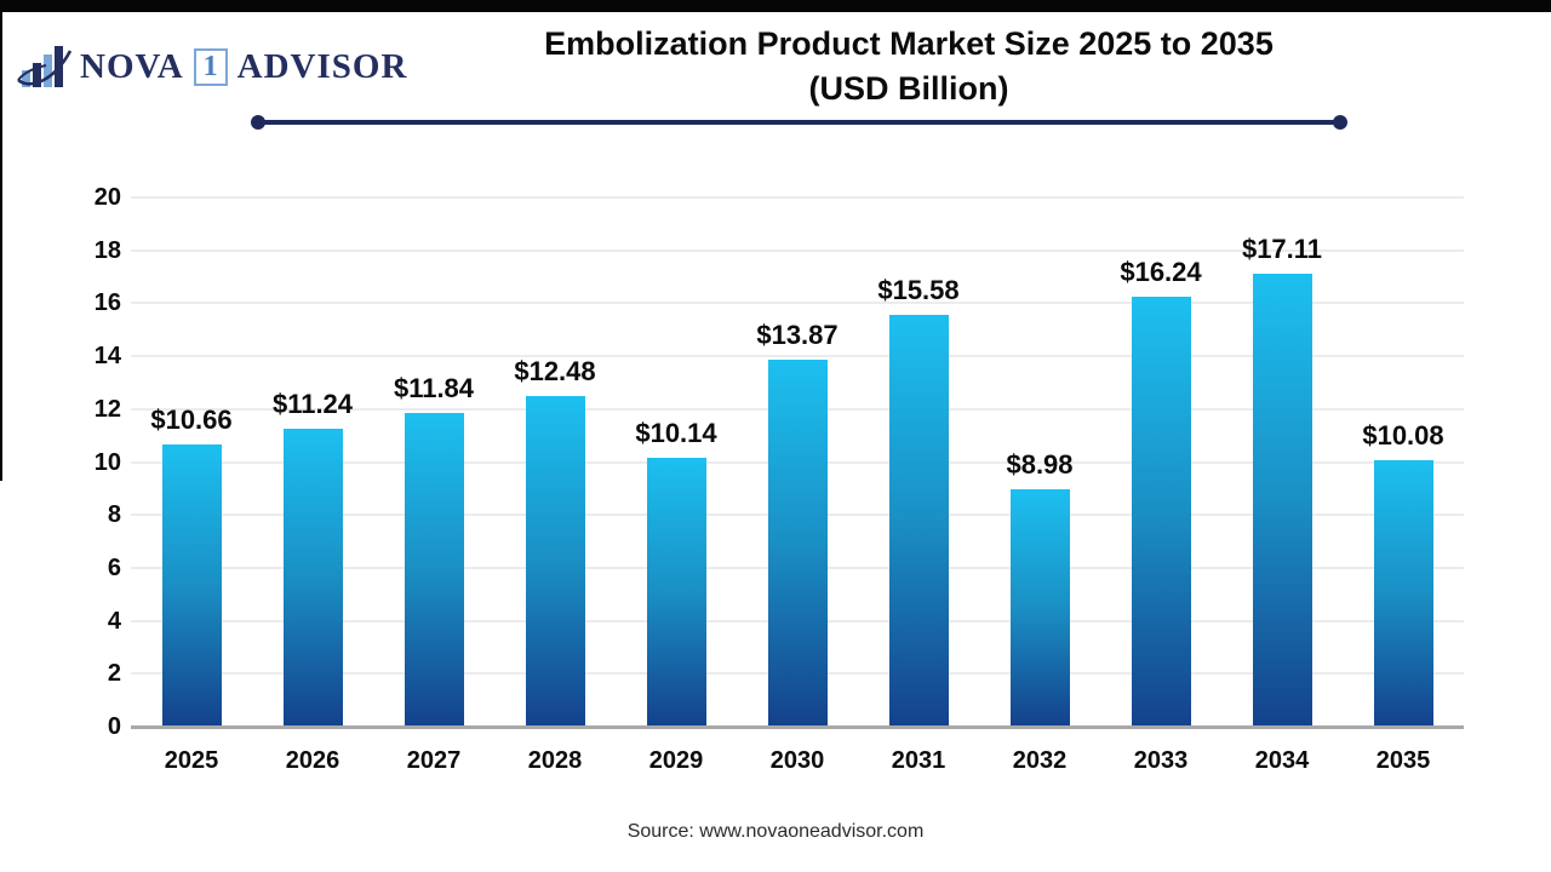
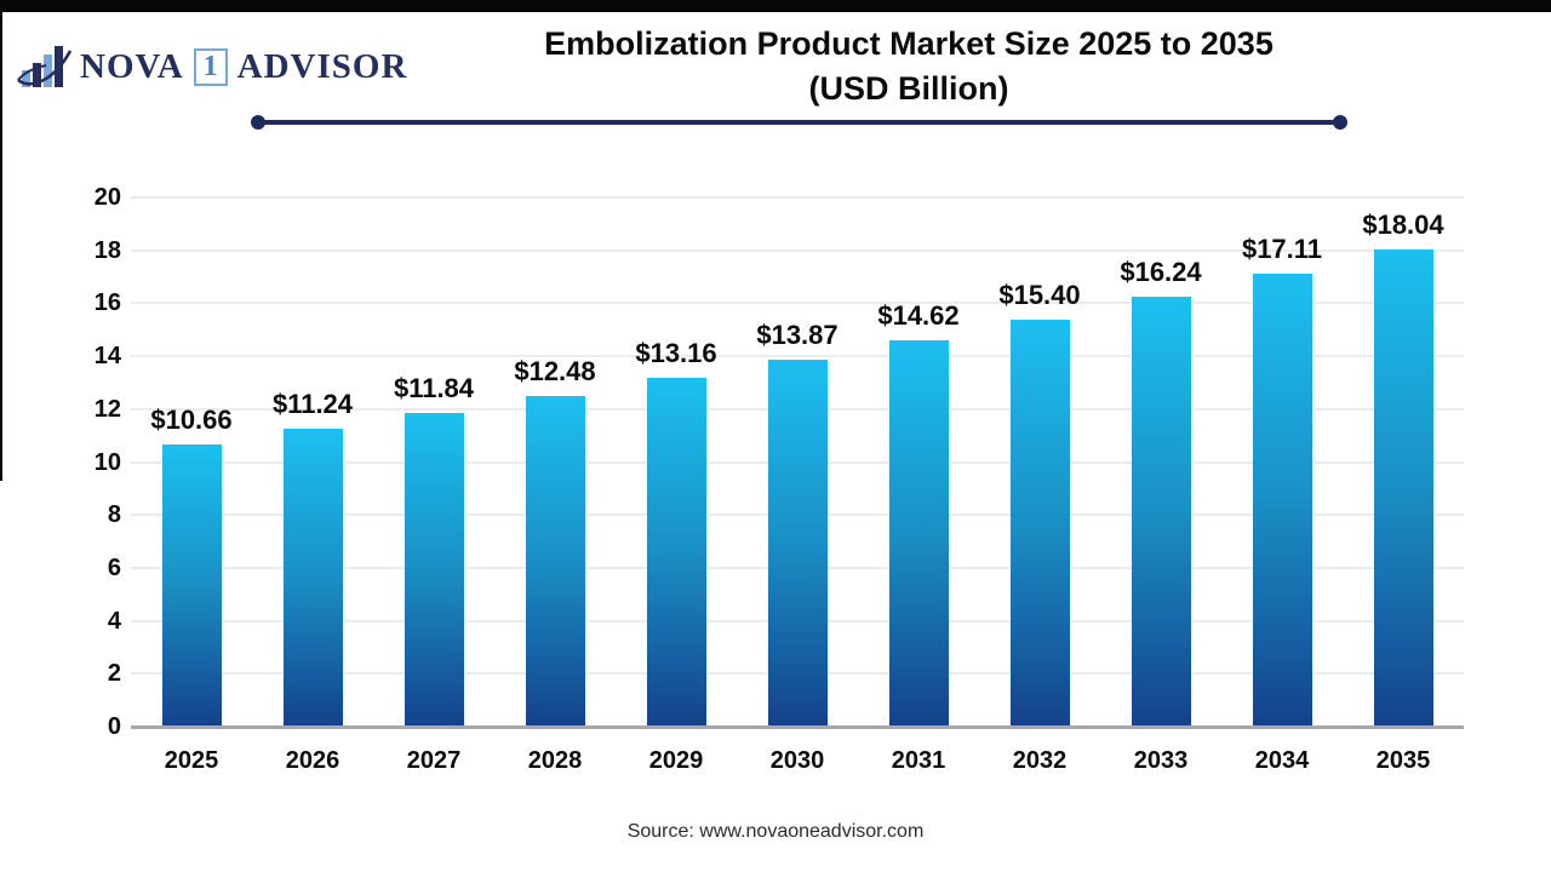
2029: $10.14 -> $13.16
2031: $15.58 -> $14.62
2032: $8.98 -> $15.40
2035: $10.08 -> $18.04
